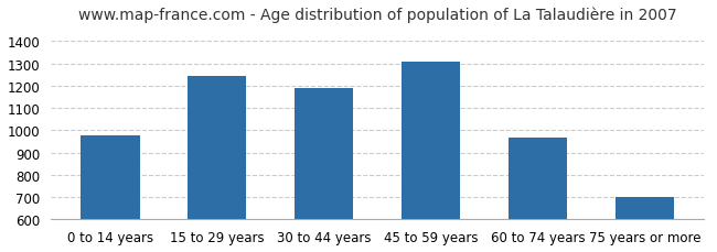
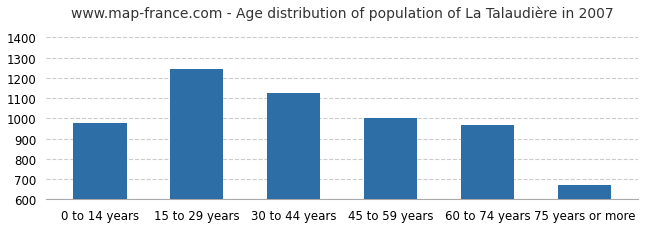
30 to 44 years: 1190 -> 1125
45 to 59 years: 1310 -> 1000
75 years or more: 700 -> 670
